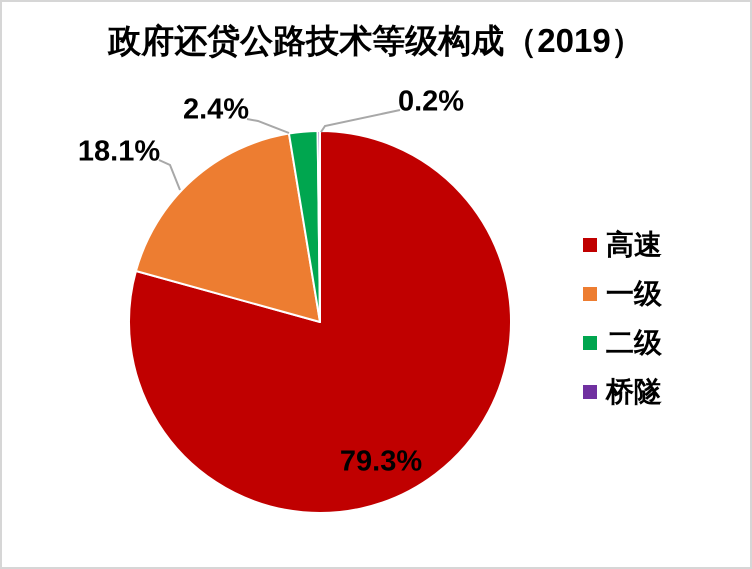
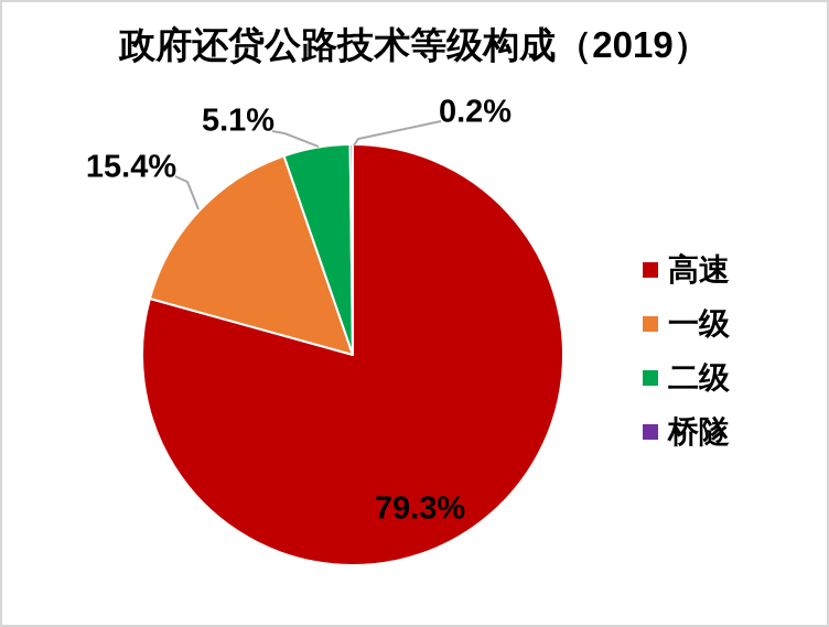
一级: 18.1% -> 15.4%
二级: 2.4% -> 5.1%
